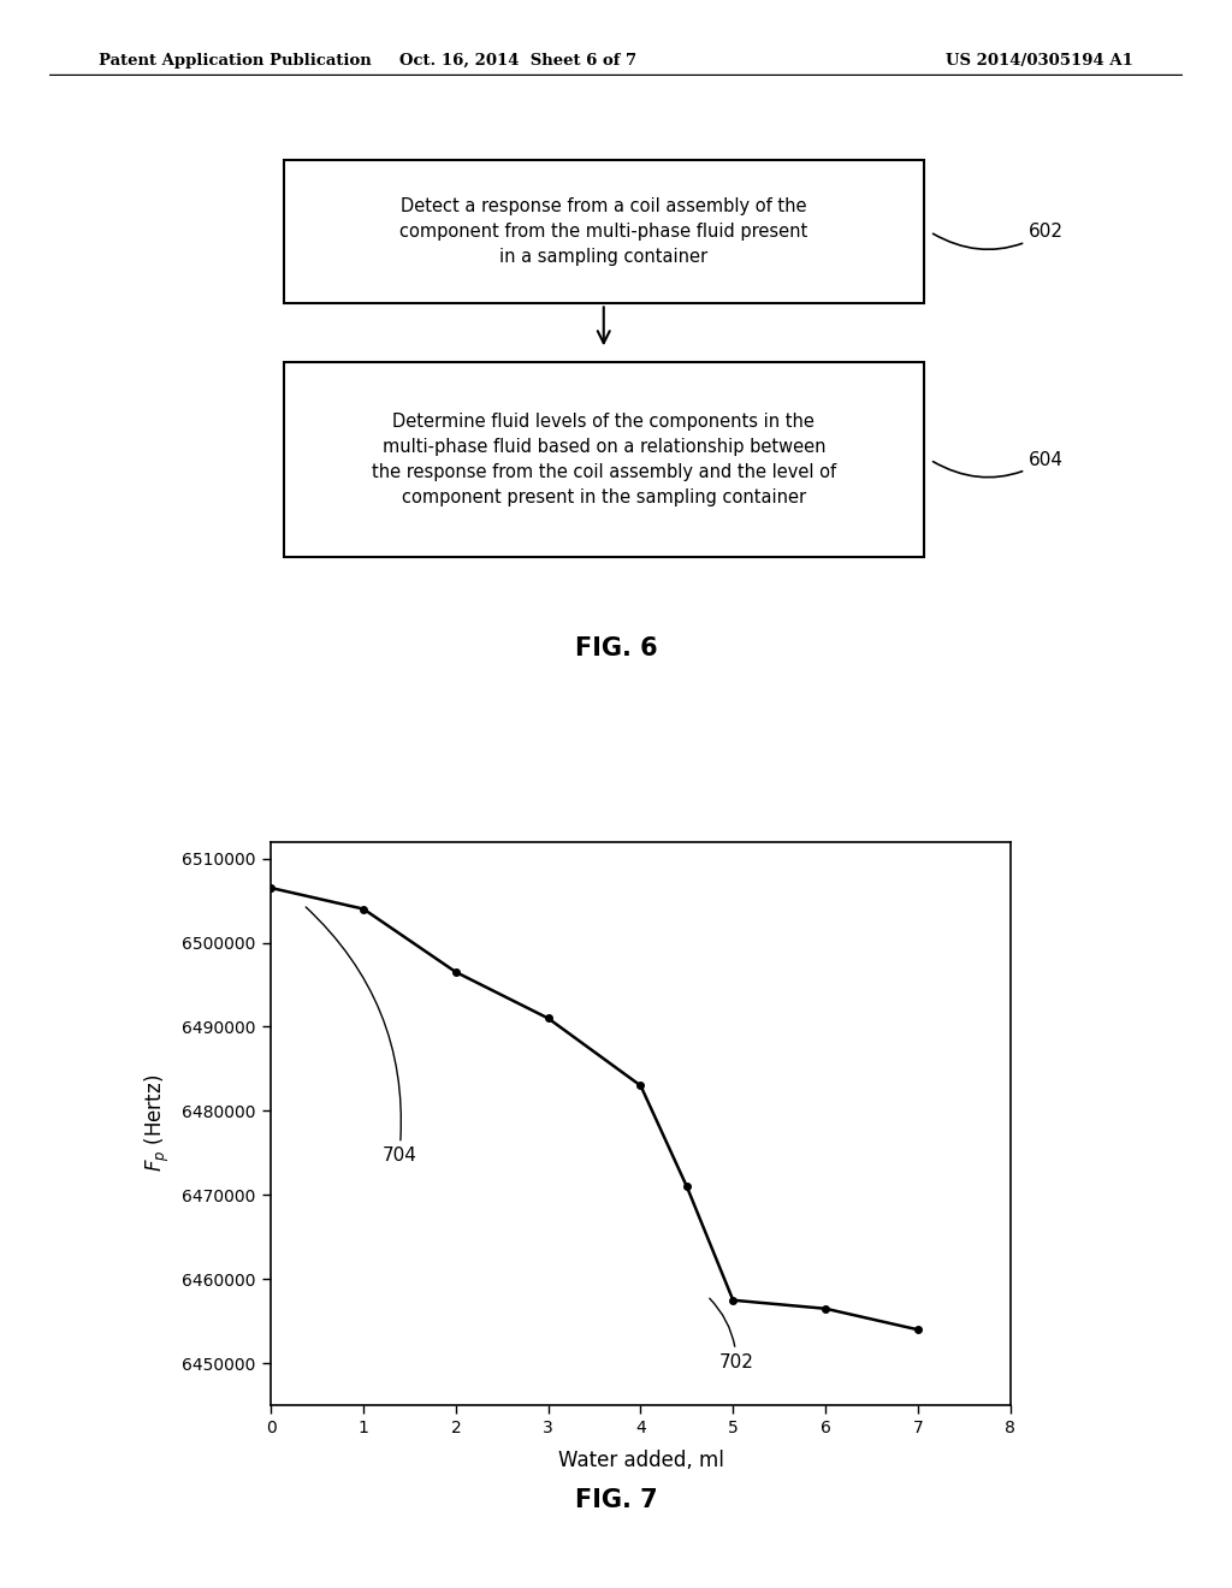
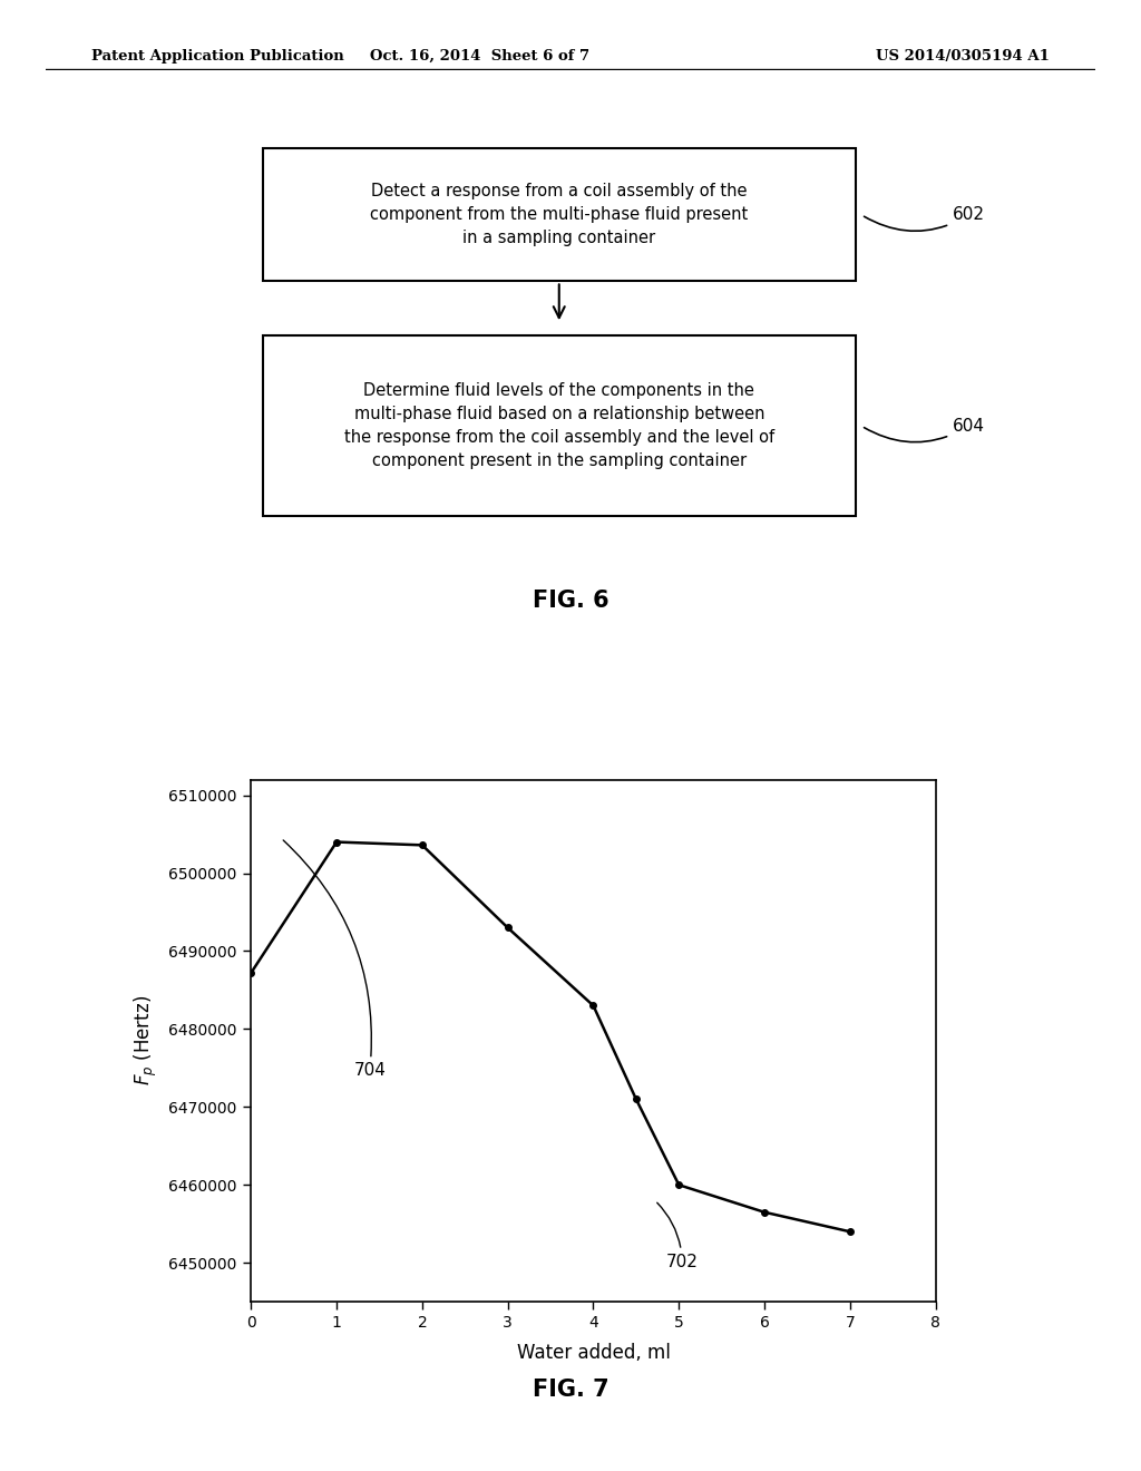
0: 6506500 -> 6487200
2: 6496500 -> 6503600
3: 6491000 -> 6493000
5: 6457500 -> 6460000
